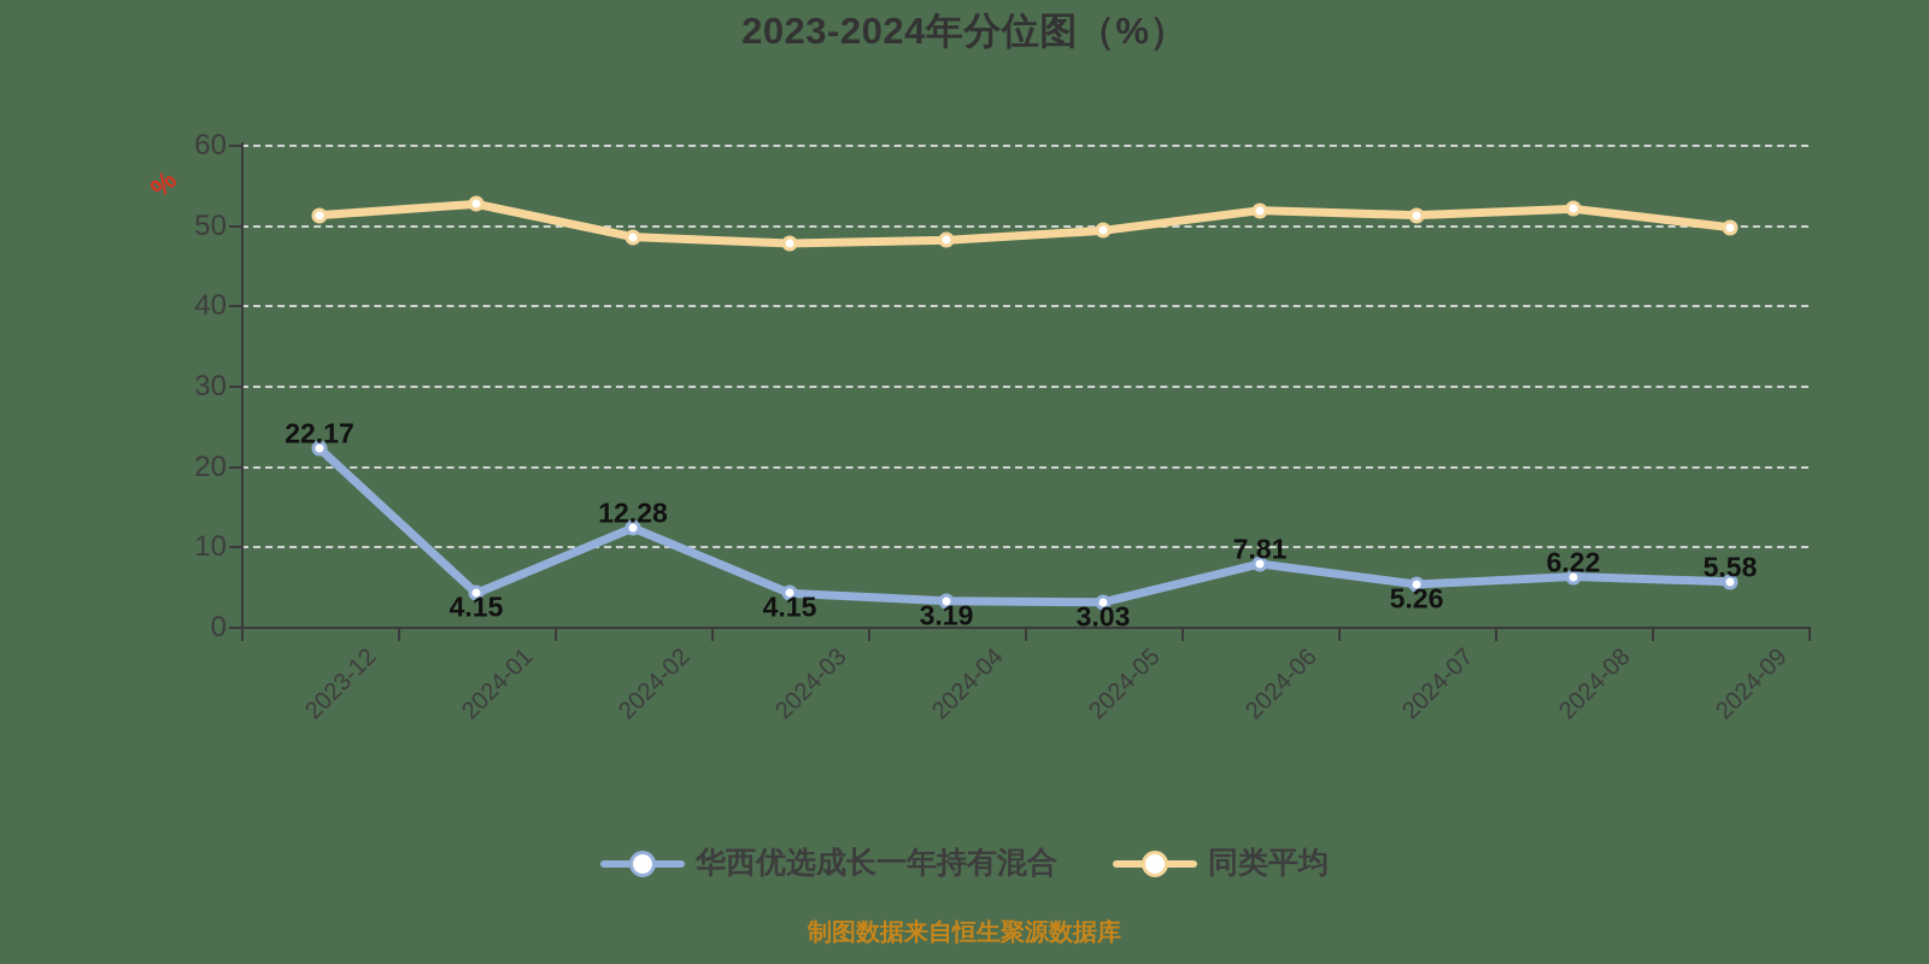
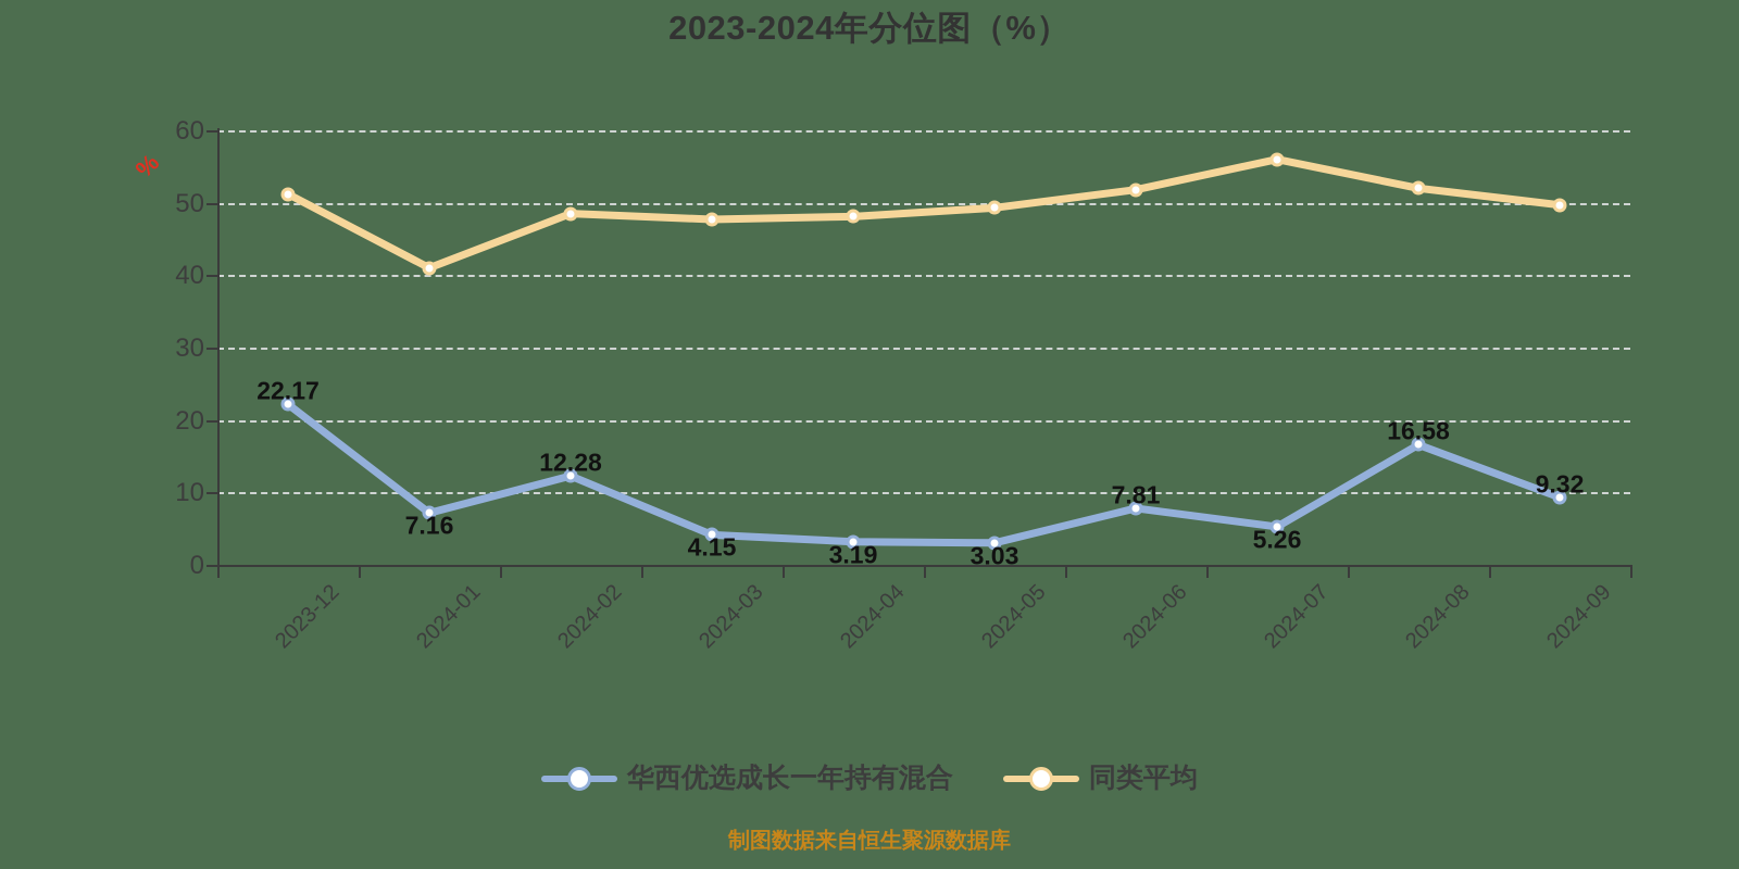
华西优选成长一年持有混合/2024-01: 4.15 -> 7.16
同类平均/2024-01: 53 -> 41
同类平均/2024-07: 51 -> 56
华西优选成长一年持有混合/2024-08: 6.22 -> 16.58
华西优选成长一年持有混合/2024-09: 5.58 -> 9.32
